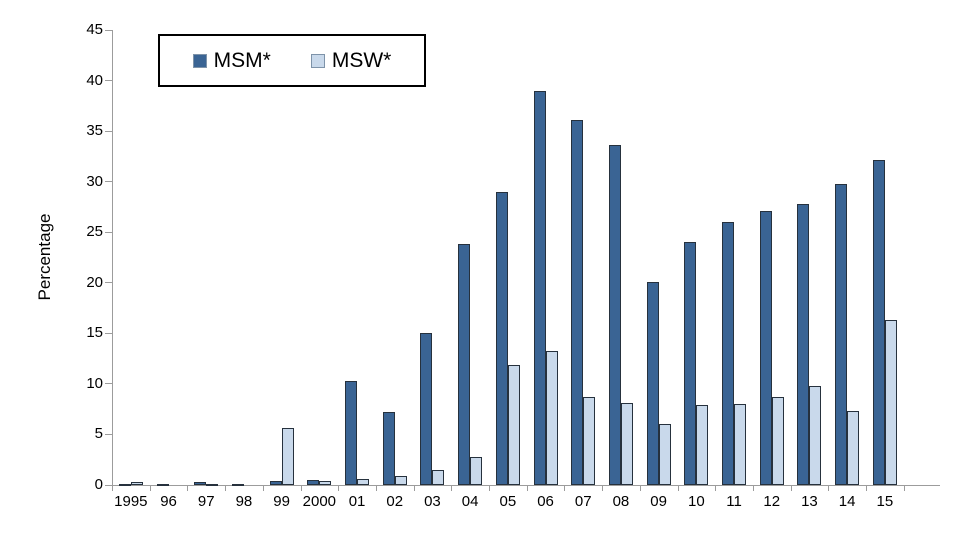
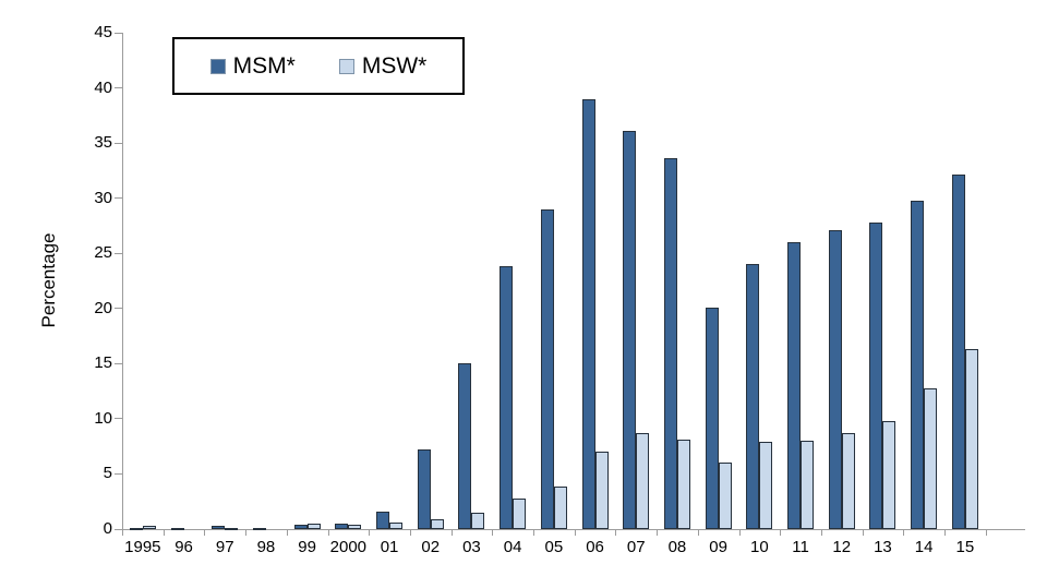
MSW*/99: 5.6 -> 0.5
MSM*/01: 10.3 -> 1.6
MSW*/05: 11.9 -> 3.9
MSW*/06: 13.3 -> 7.0
MSW*/14: 7.3 -> 12.8
